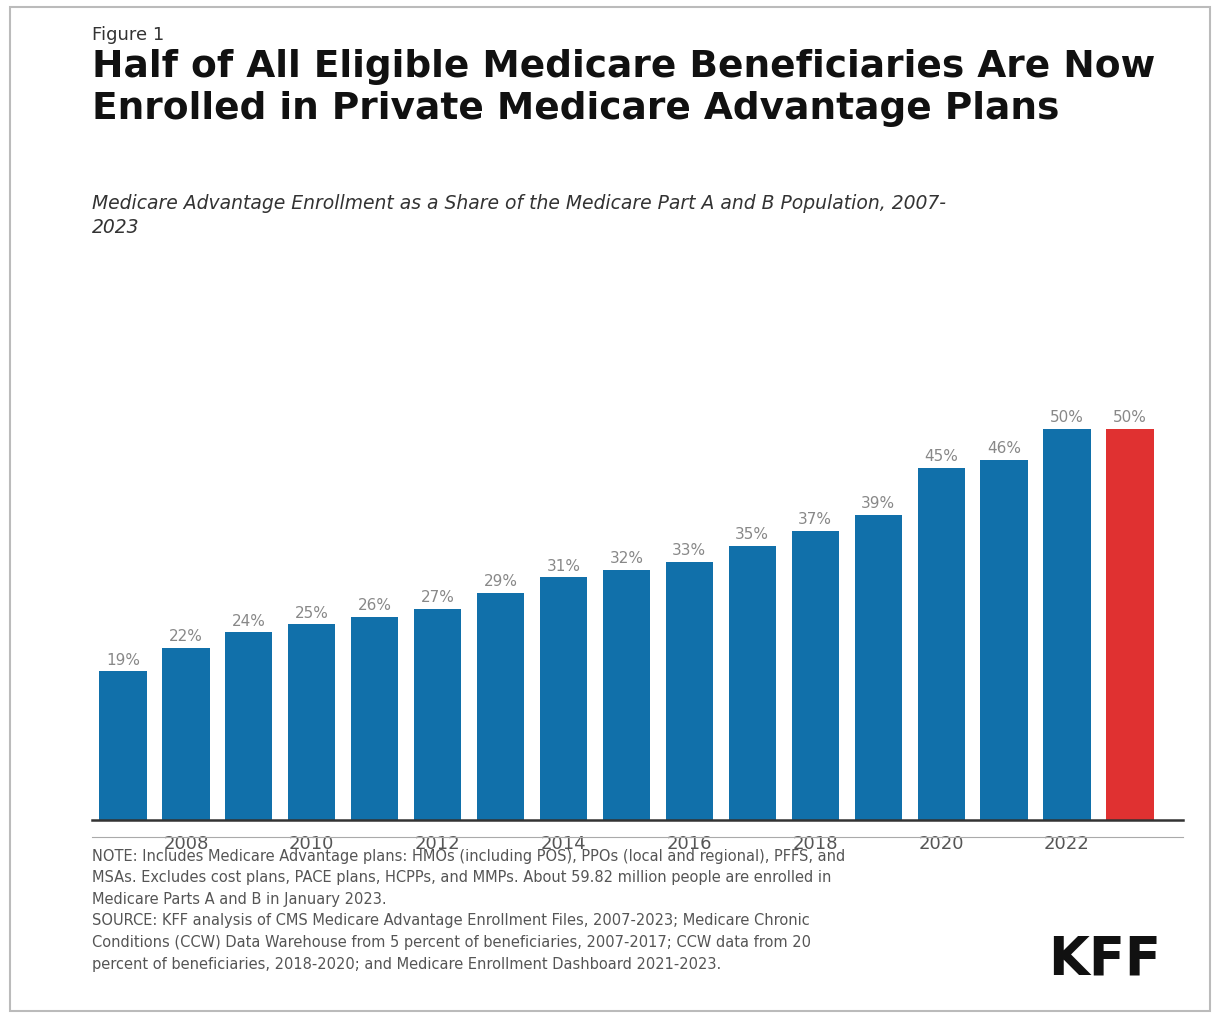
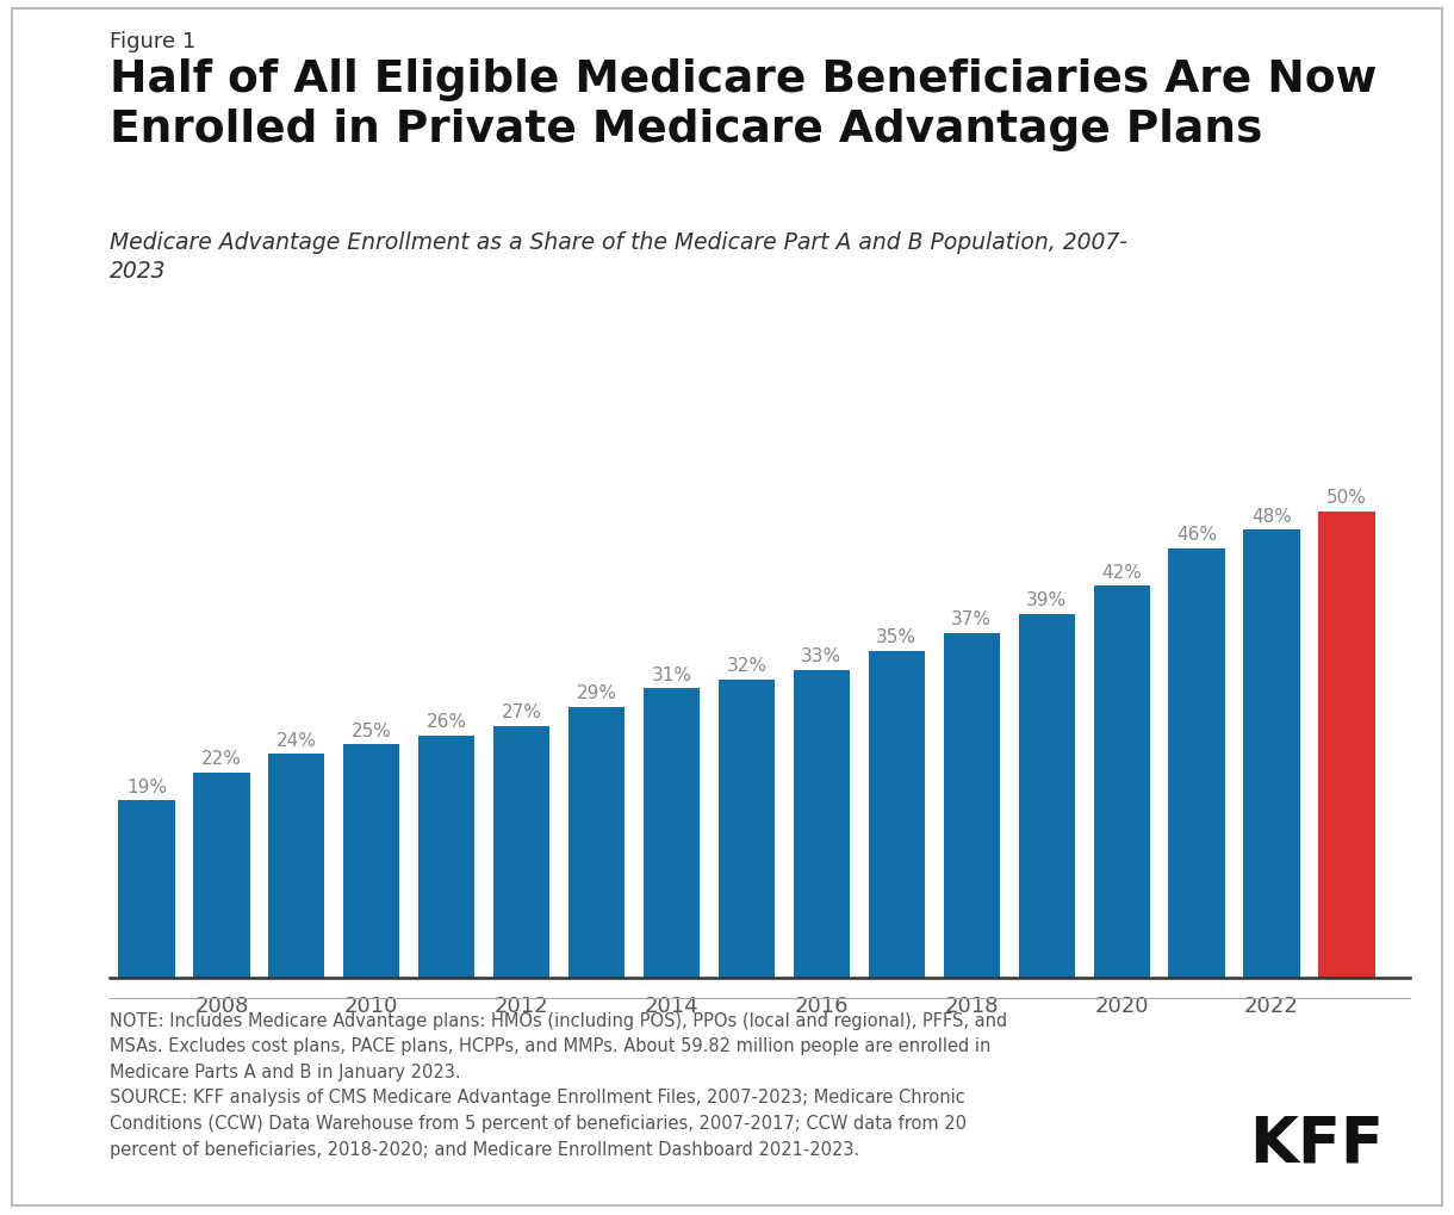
2020: 45% -> 42%
2022: 50% -> 48%
